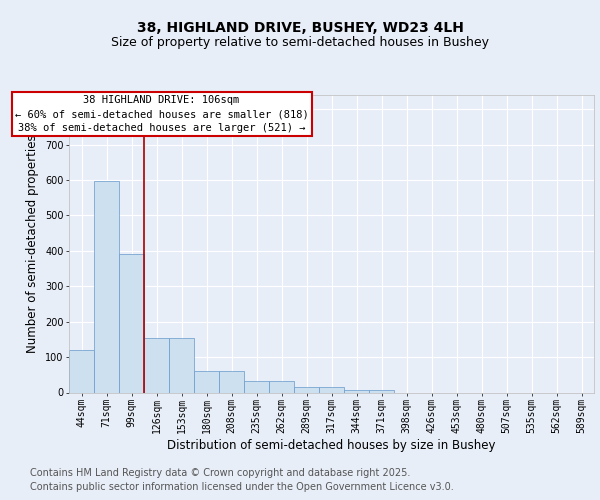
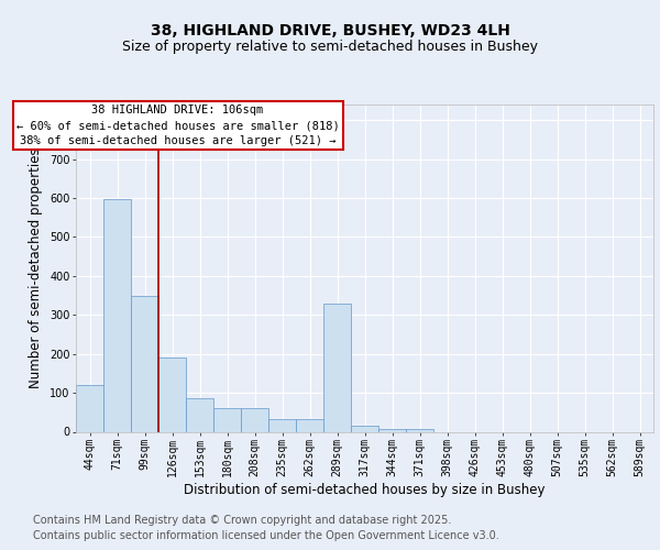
99sqm: 390 -> 350
126sqm: 155 -> 190
153sqm: 155 -> 85
289sqm: 15 -> 330
